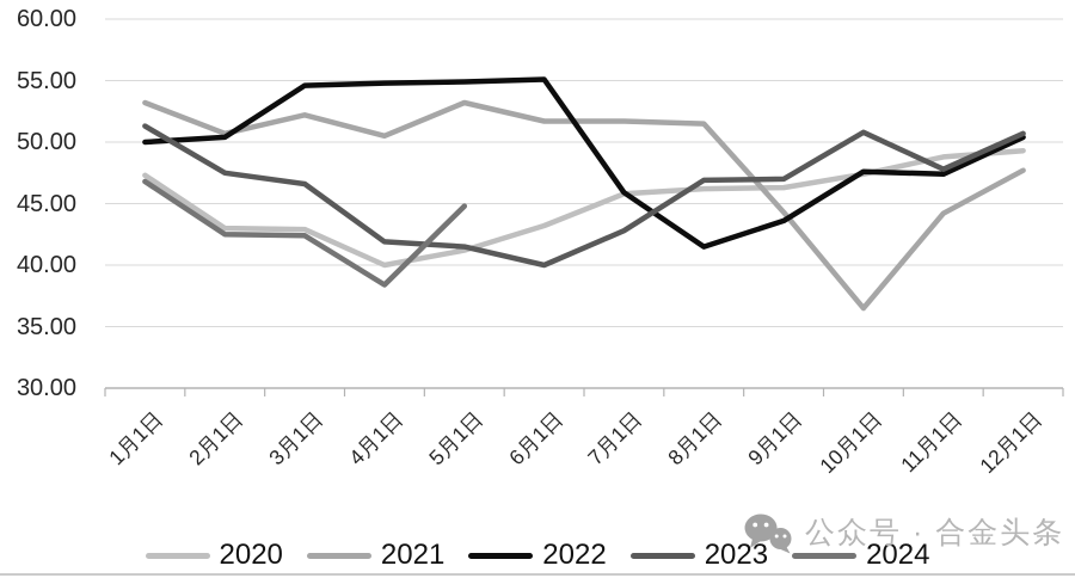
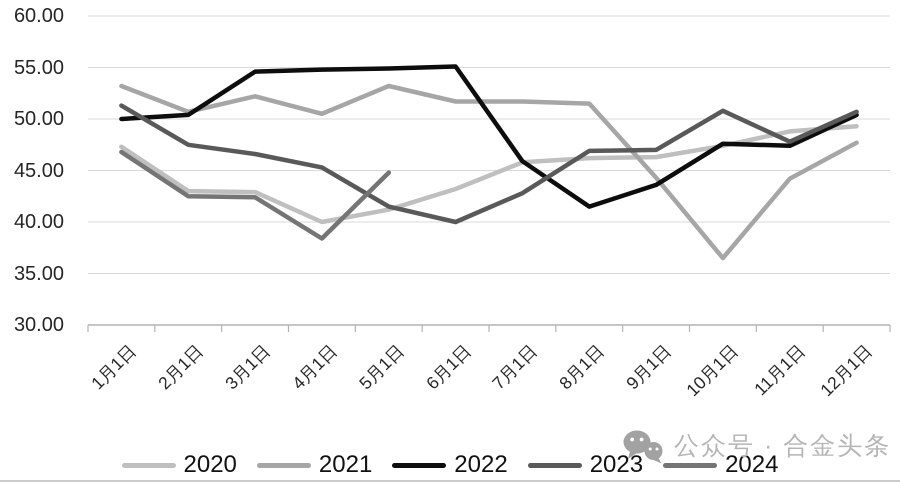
2023/4月1日: 41.9 -> 45.3
